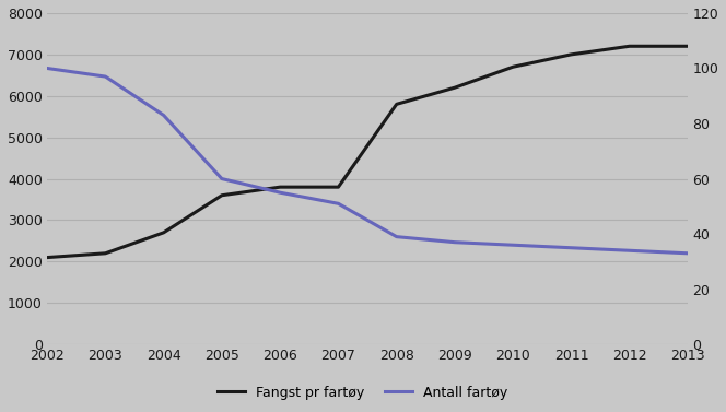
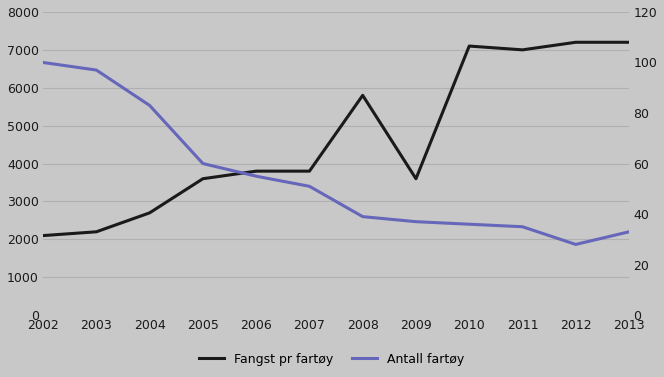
Fangst pr fartøy/2009: 6200 -> 3600
Fangst pr fartøy/2010: 6700 -> 7100
Antall fartøy/2012: 34 -> 28
